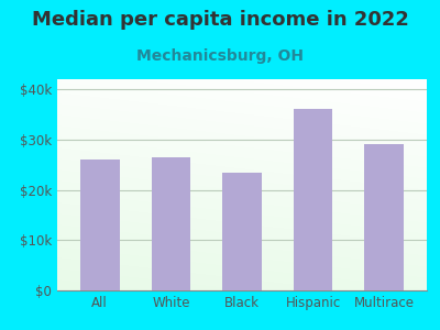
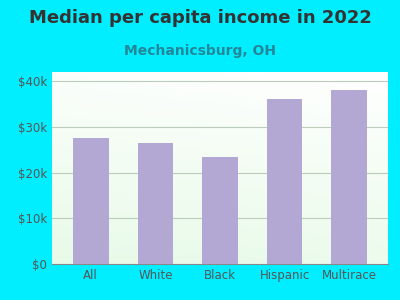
All: $26.0k -> $27.5k
Multirace: $29.0k -> $38.0k
